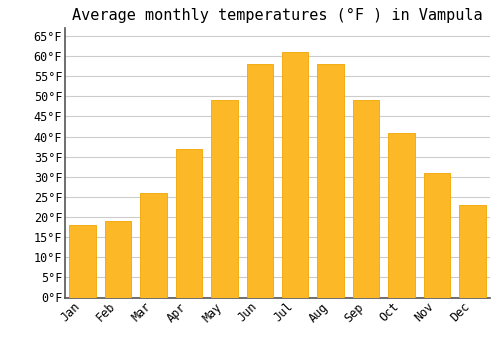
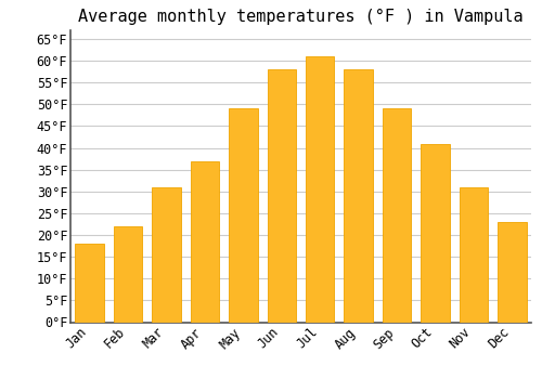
Feb: 19°F -> 22°F
Mar: 26°F -> 31°F
